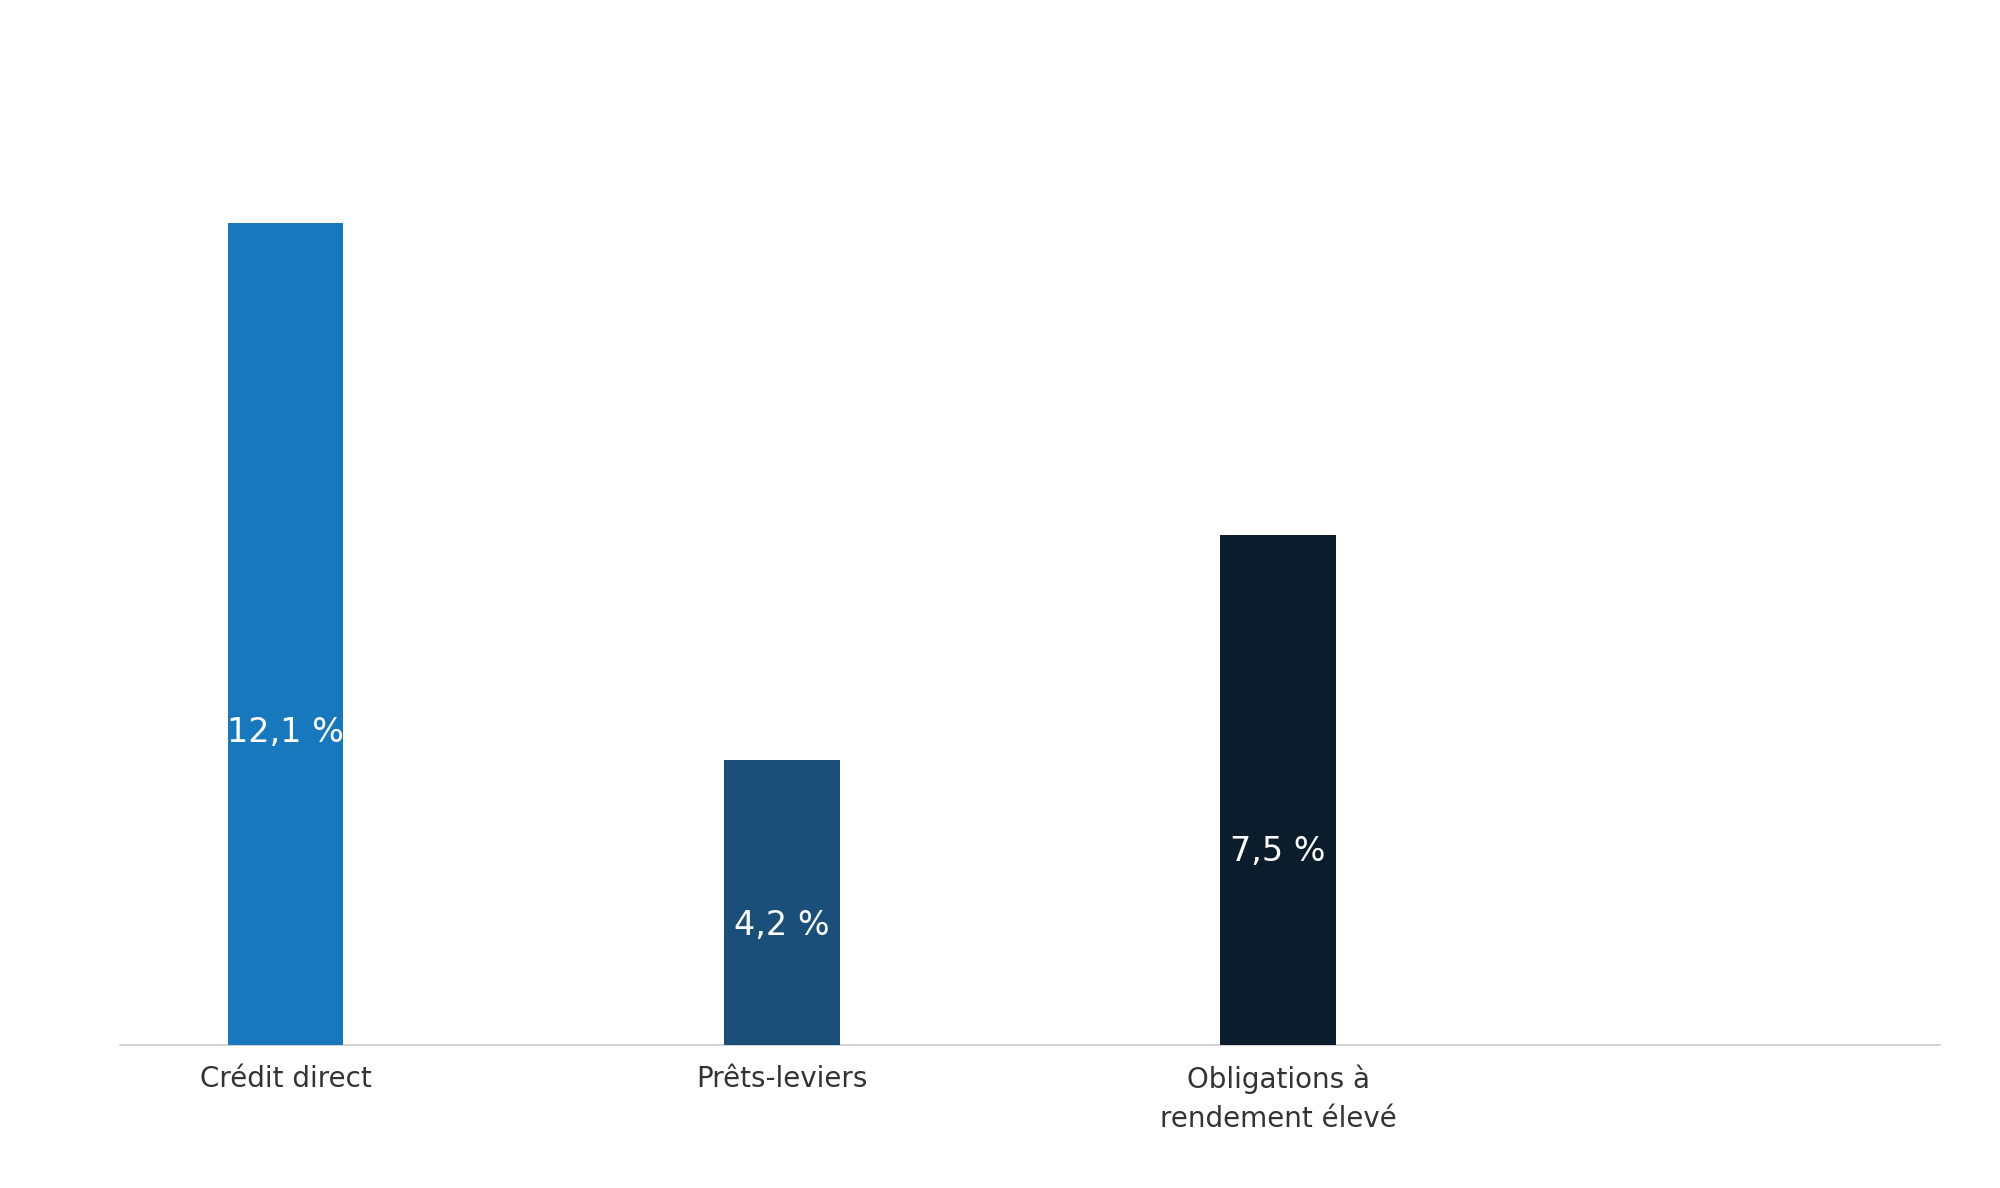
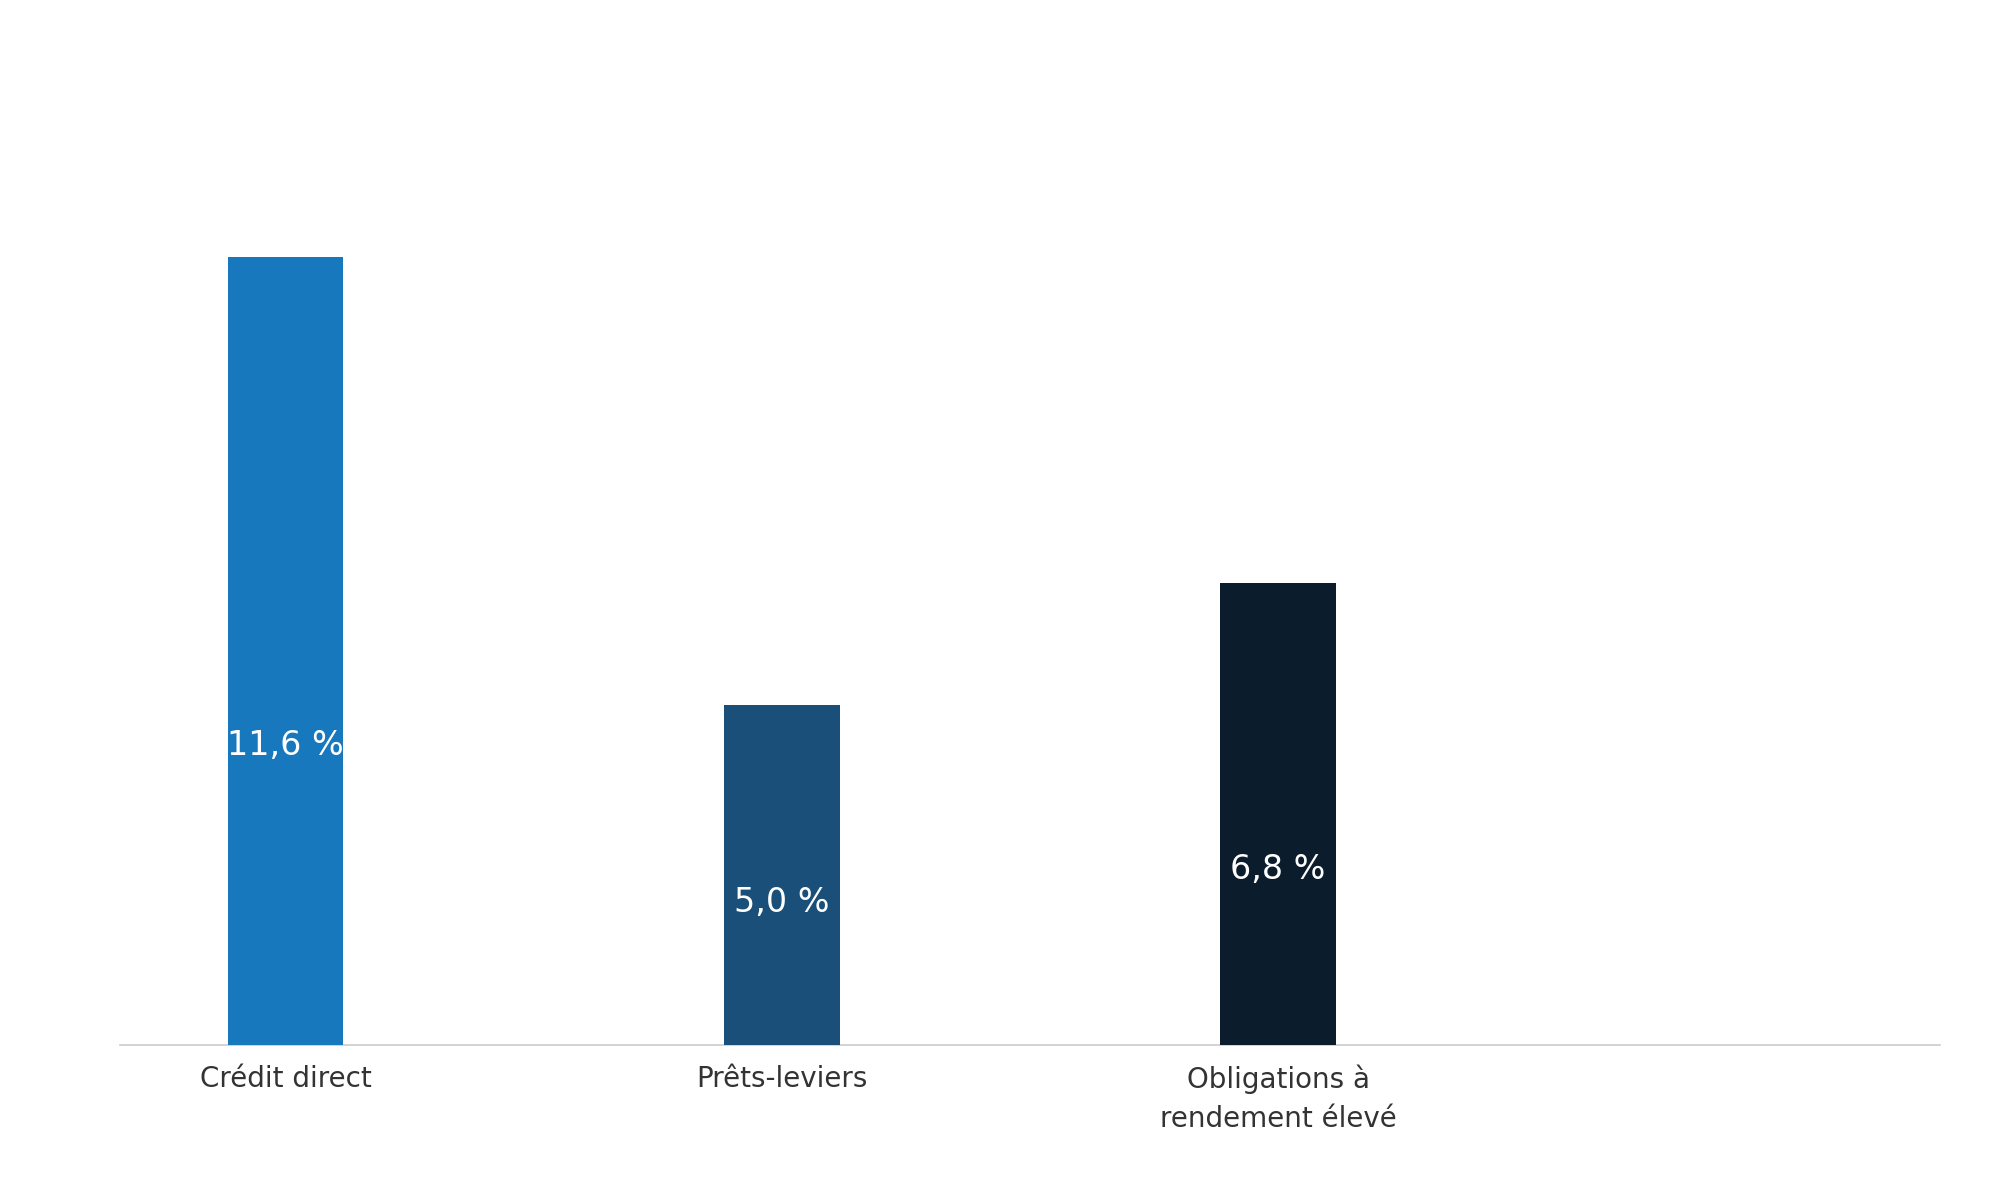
Crédit direct: 12,1 -> 11,6
Prêts-leviers: 4,2 -> 5,0
Obligations à rendement élevé: 7,5 -> 6,8
